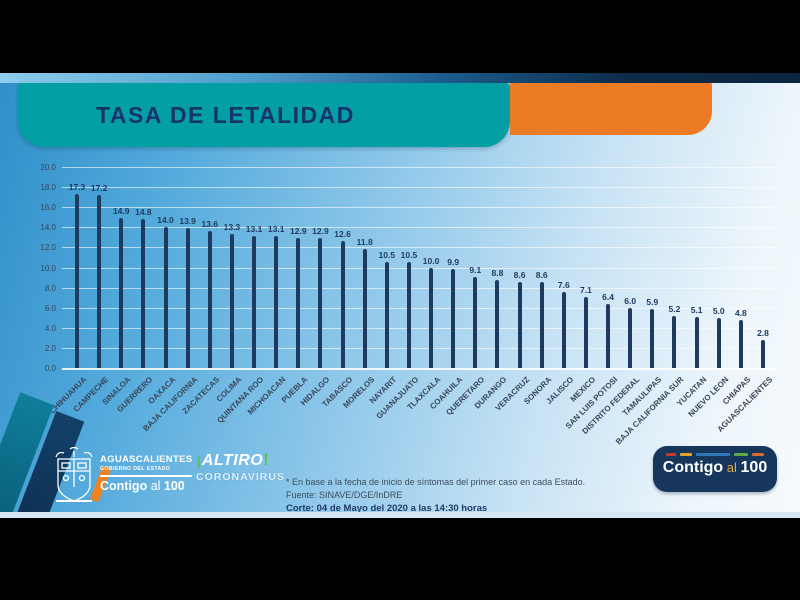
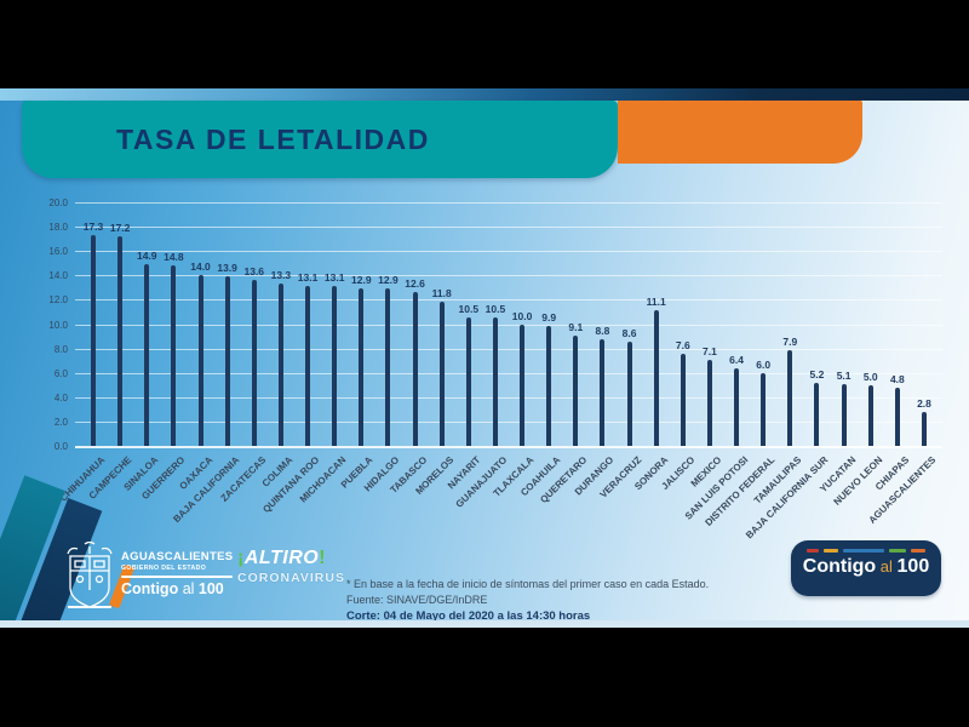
SONORA: 8.6 -> 11.1
TAMAULIPAS: 5.9 -> 7.9
